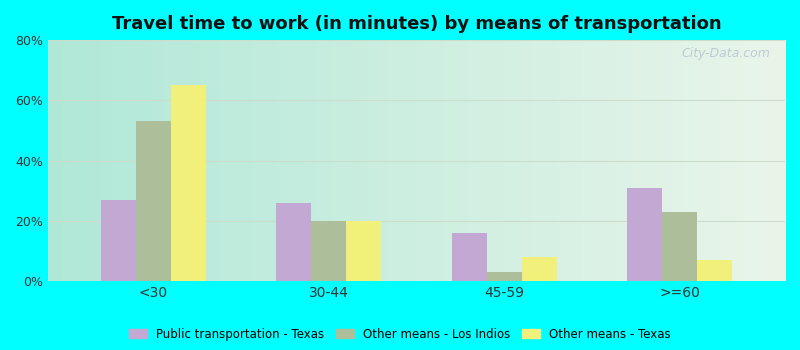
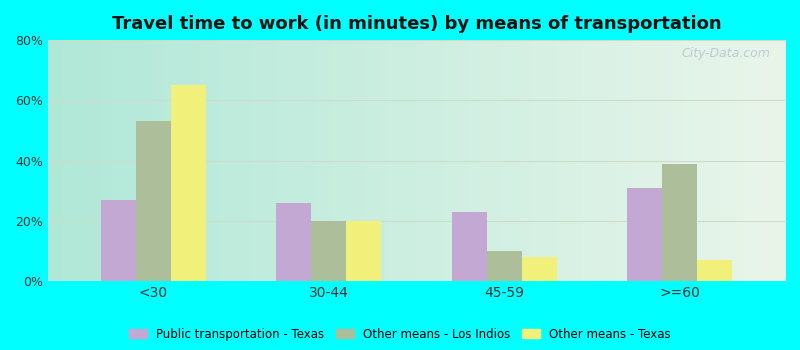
Public transportation - Texas/45-59: 16% -> 23%
Other means - Los Indios/45-59: 3% -> 10%
Other means - Los Indios/>=60: 23% -> 39%
